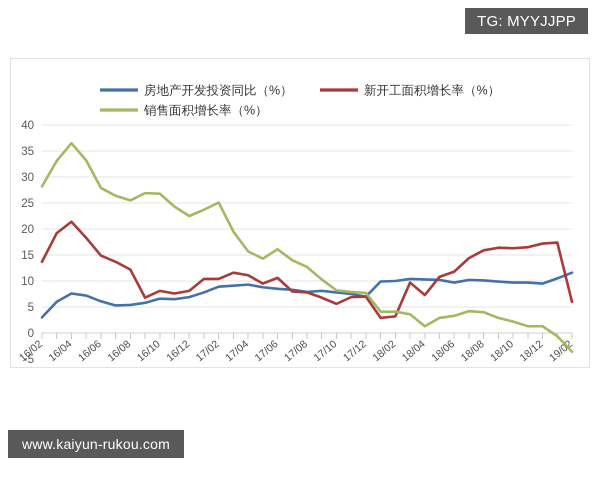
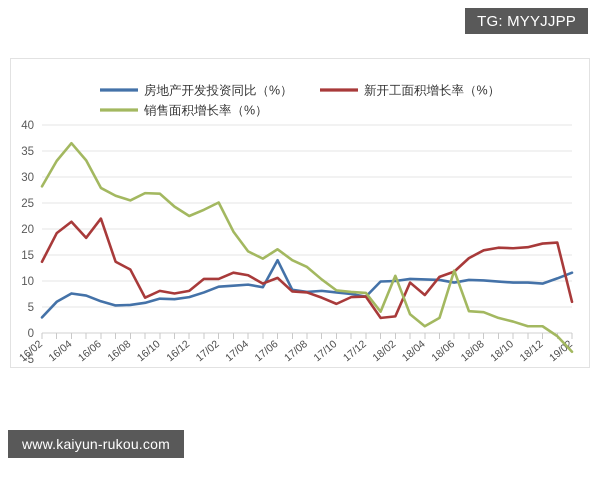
新开工面积增长率（%）/16/06: 15 -> 22
房地产开发投资同比（%）/17/06: 8 -> 14
销售面积增长率（%）/18/02: 4 -> 11
销售面积增长率（%）/18/06: 3 -> 12
